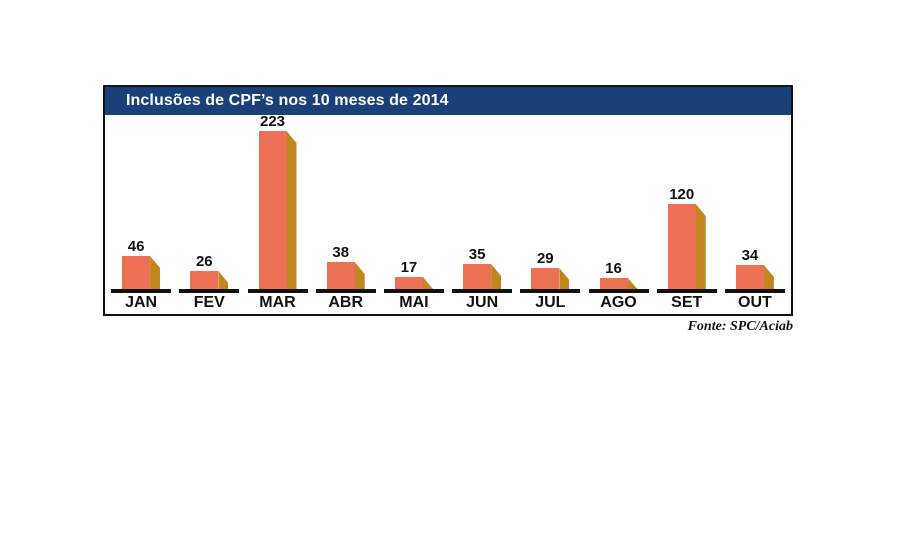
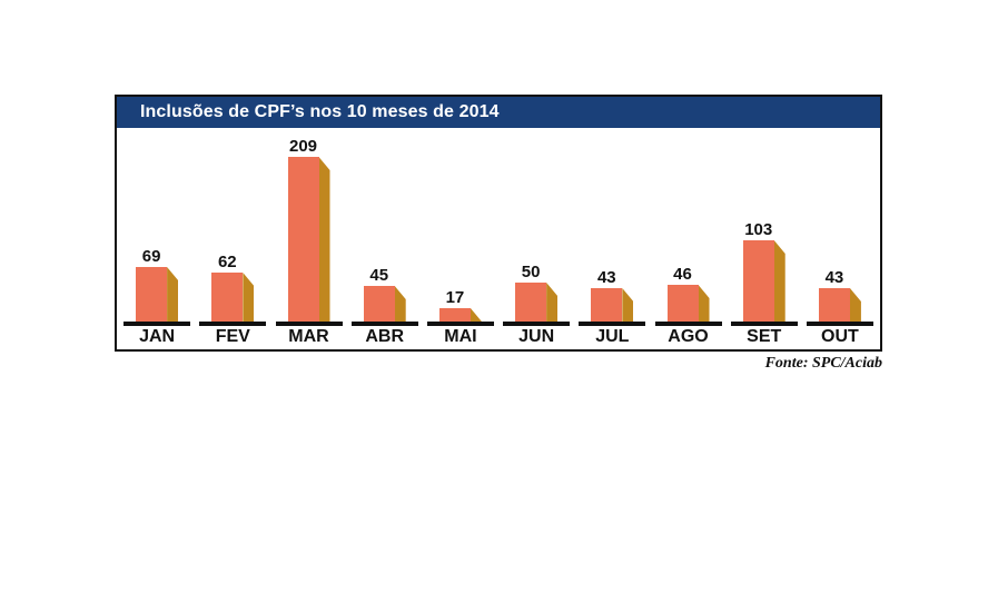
JAN: 46 -> 69
FEV: 26 -> 62
MAR: 223 -> 209
ABR: 38 -> 45
JUN: 35 -> 50
JUL: 29 -> 43
AGO: 16 -> 46
SET: 120 -> 103
OUT: 34 -> 43
